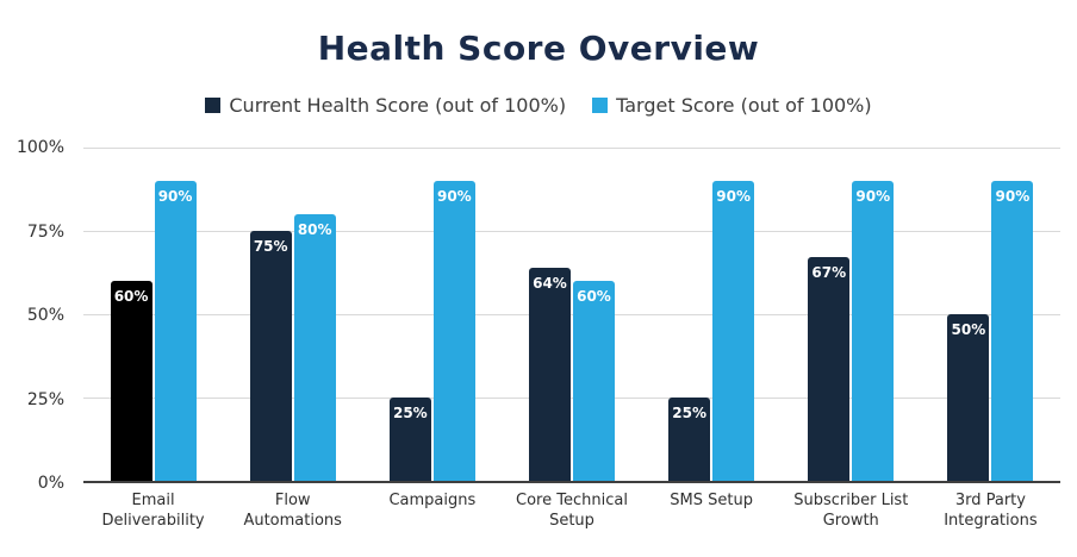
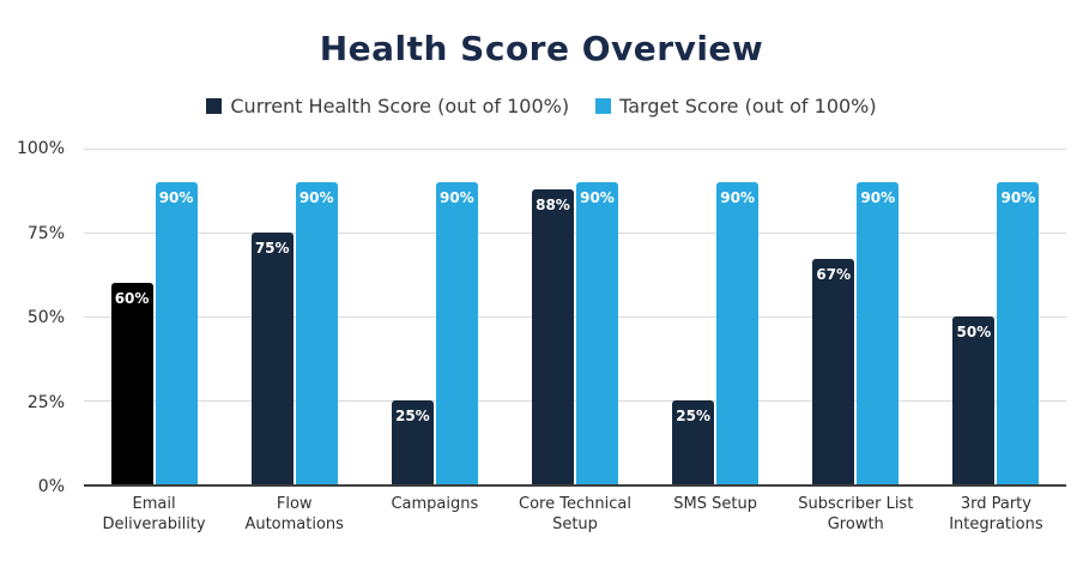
Target Score (out of 100%)/Flow Automations: 80% -> 90%
Current Health Score (out of 100%)/Core Technical Setup: 64% -> 88%
Target Score (out of 100%)/Core Technical Setup: 60% -> 90%
